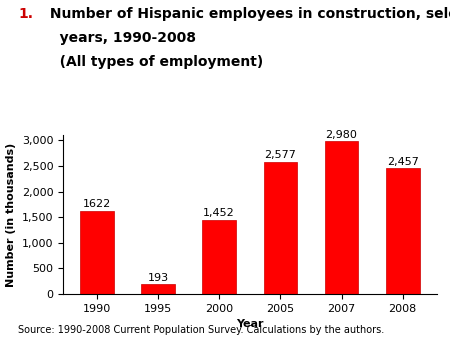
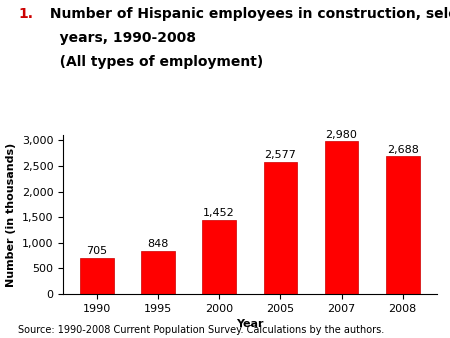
1990: 1622 -> 705
1995: 193 -> 848
2008: 2,457 -> 2,688
